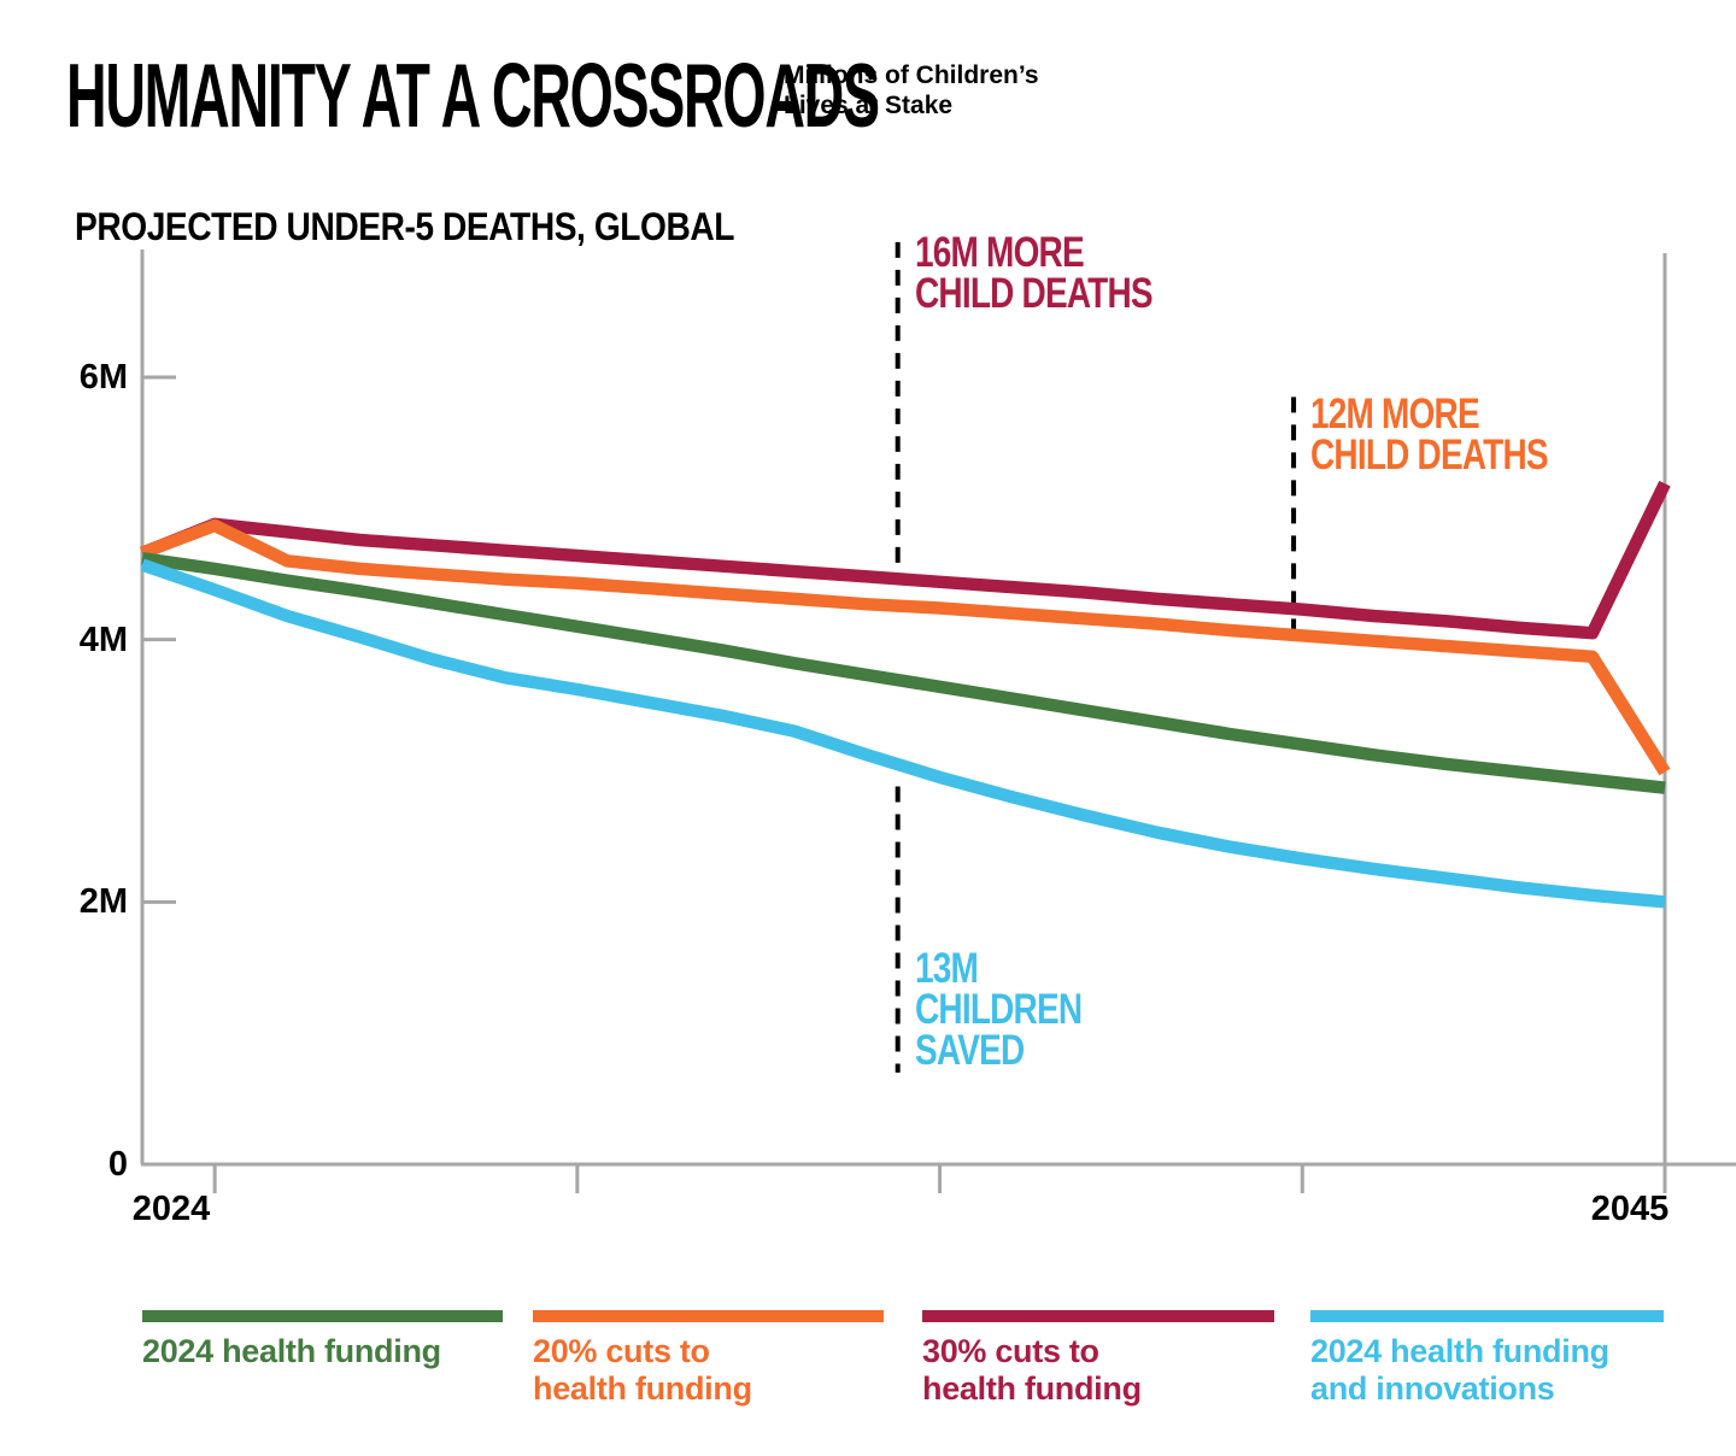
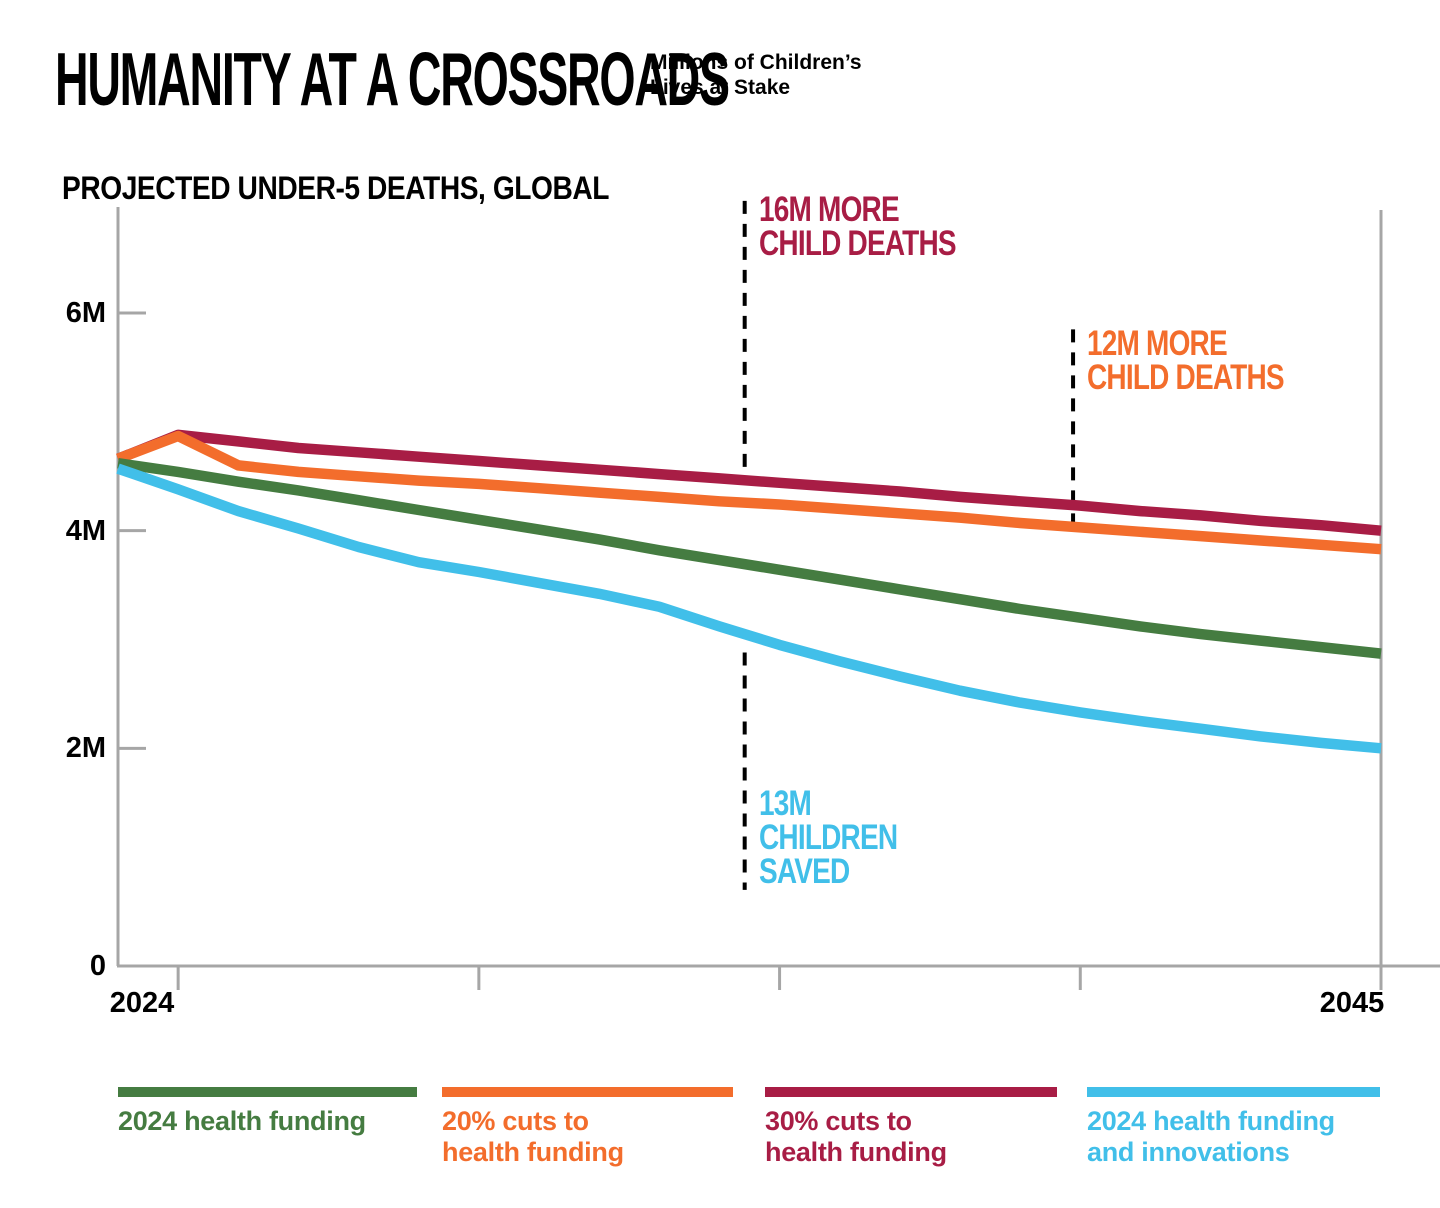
20% cuts to health funding/2045: 2.99M -> 3.83M
30% cuts to health funding/2045: 5.19M -> 4.00M
